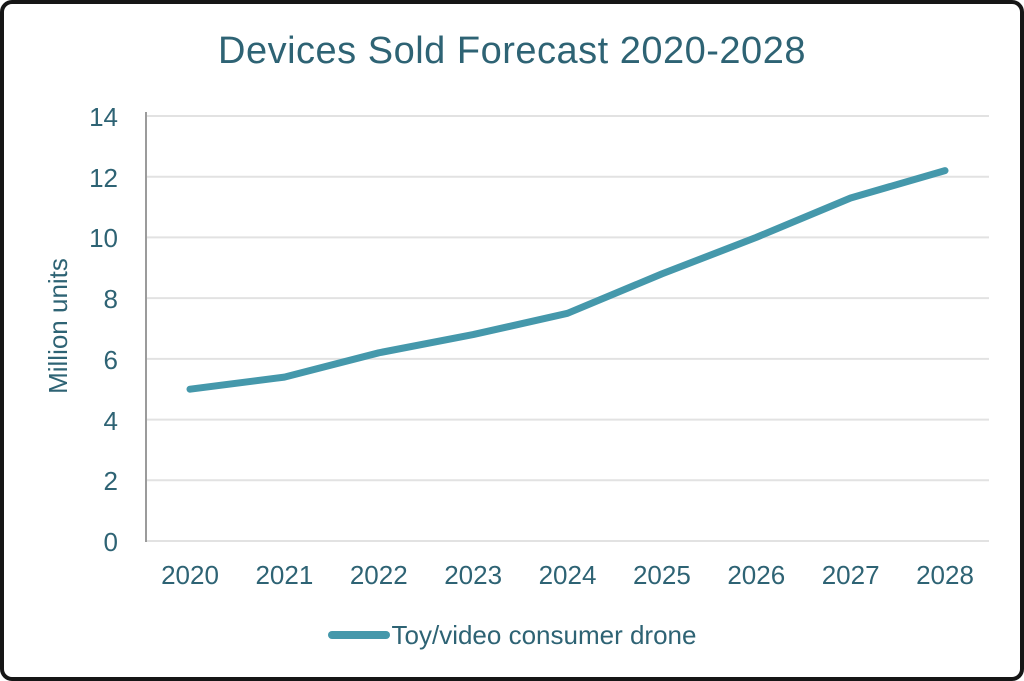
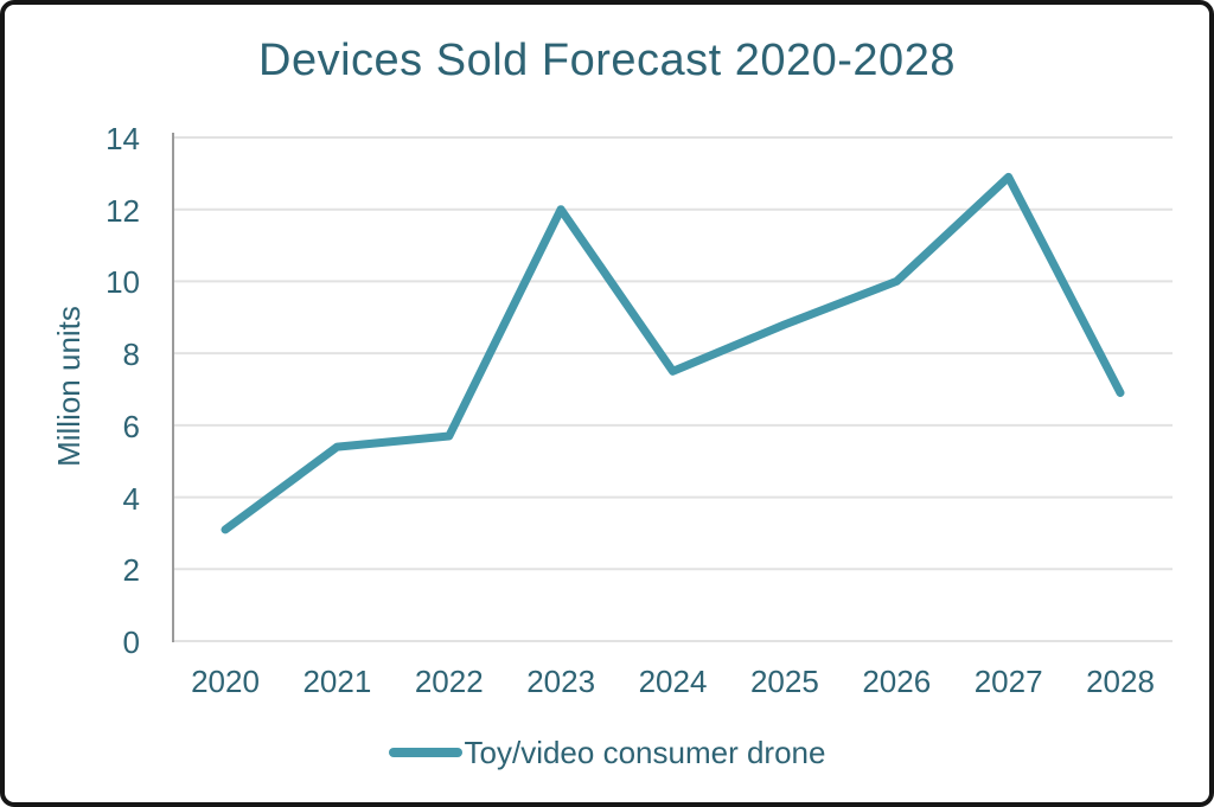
2020: 5.0 -> 3.1
2022: 6.2 -> 5.7
2023: 6.8 -> 12.0
2027: 11.3 -> 12.9
2028: 12.2 -> 6.9
